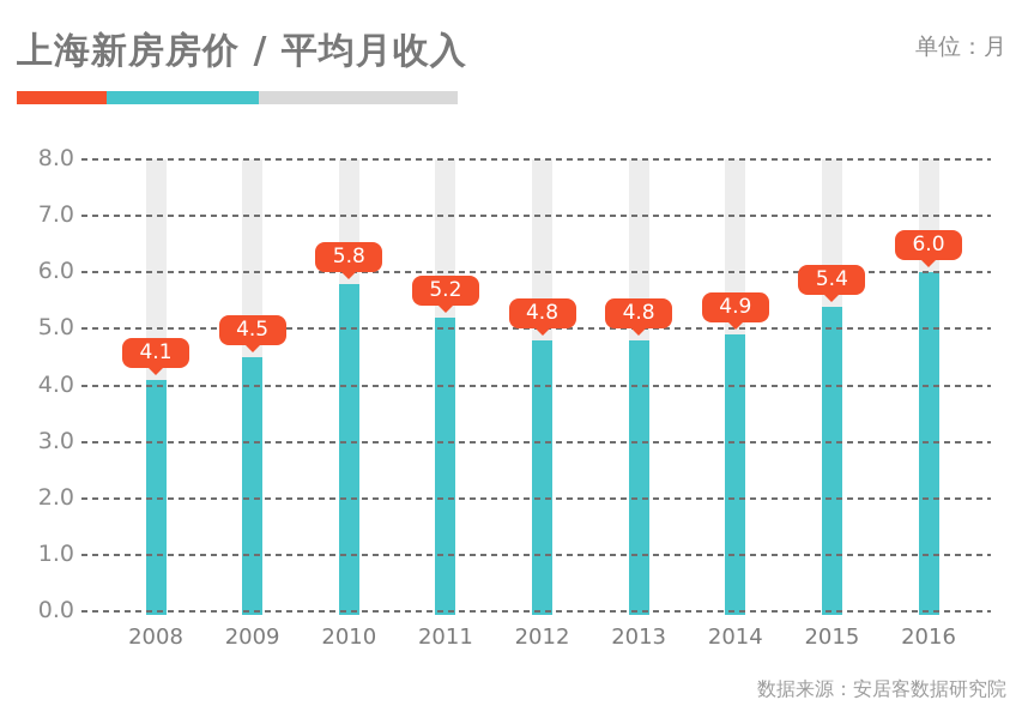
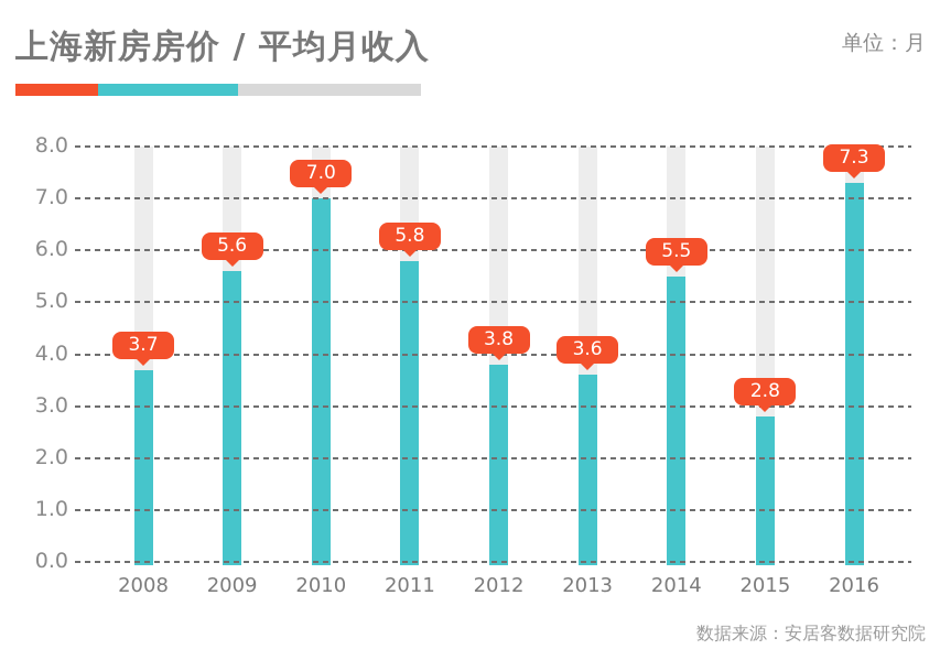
2008: 4.1 -> 3.7
2009: 4.5 -> 5.6
2010: 5.8 -> 7.0
2011: 5.2 -> 5.8
2012: 4.8 -> 3.8
2013: 4.8 -> 3.6
2014: 4.9 -> 5.5
2015: 5.4 -> 2.8
2016: 6.0 -> 7.3
